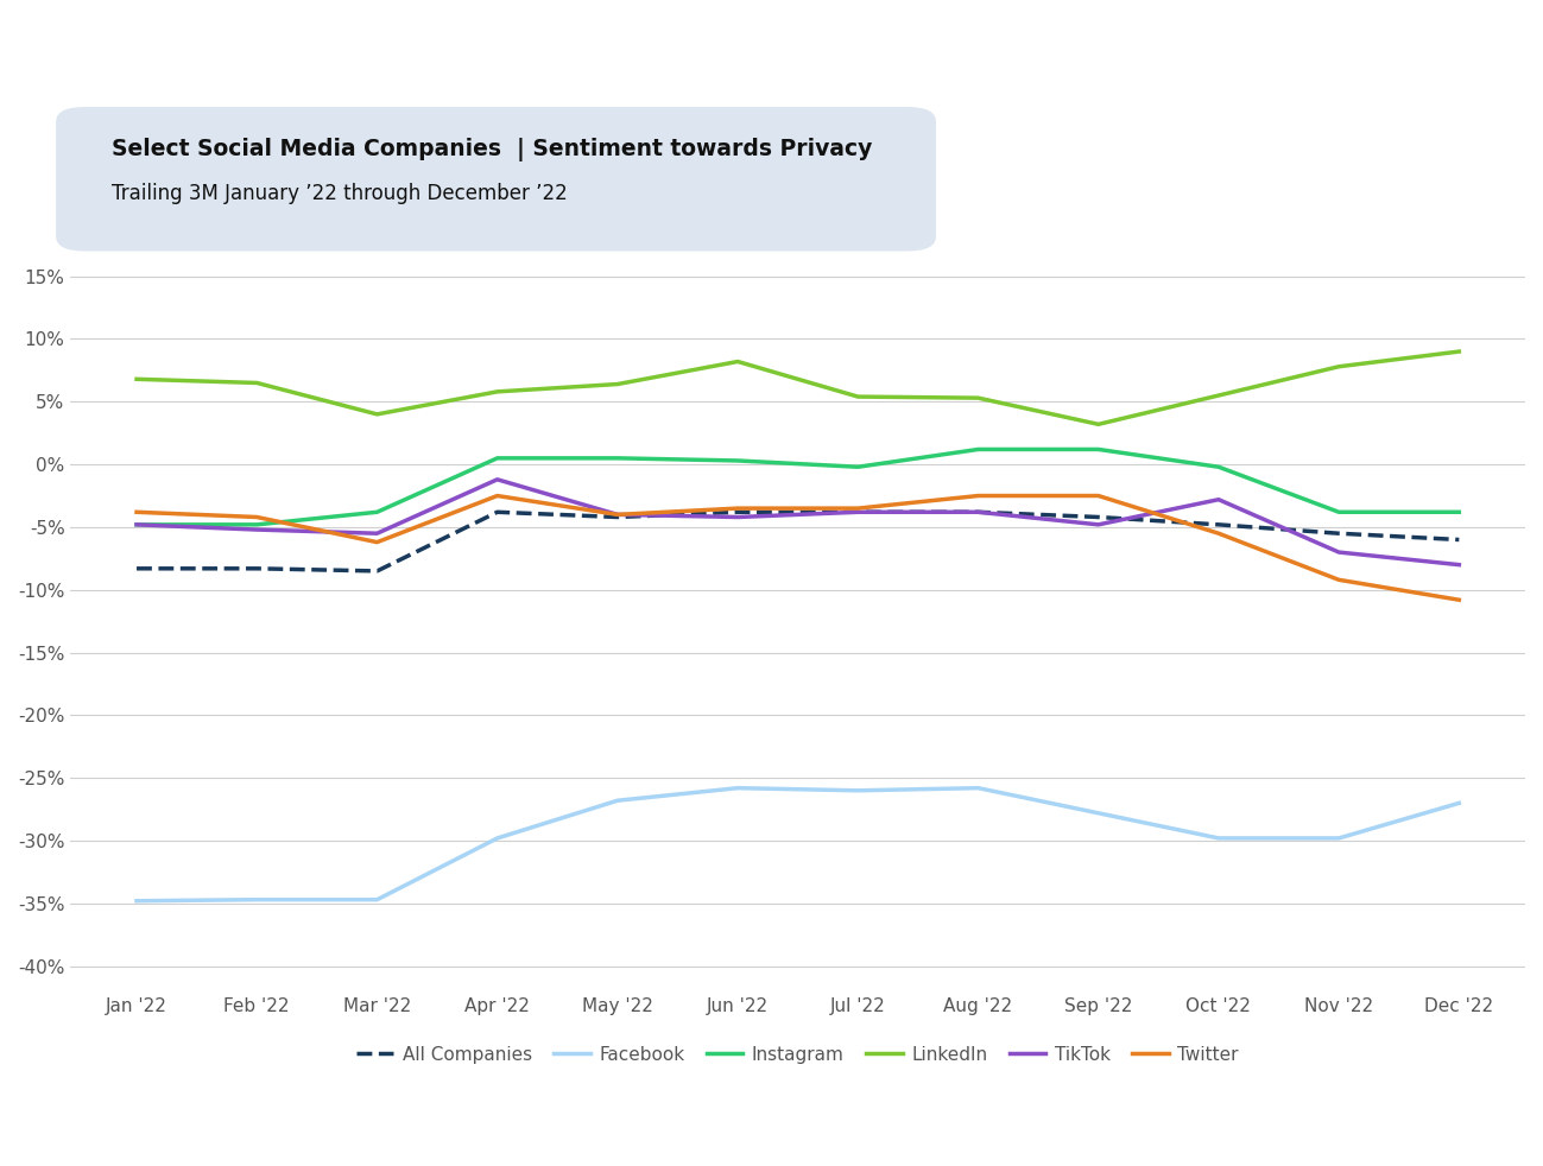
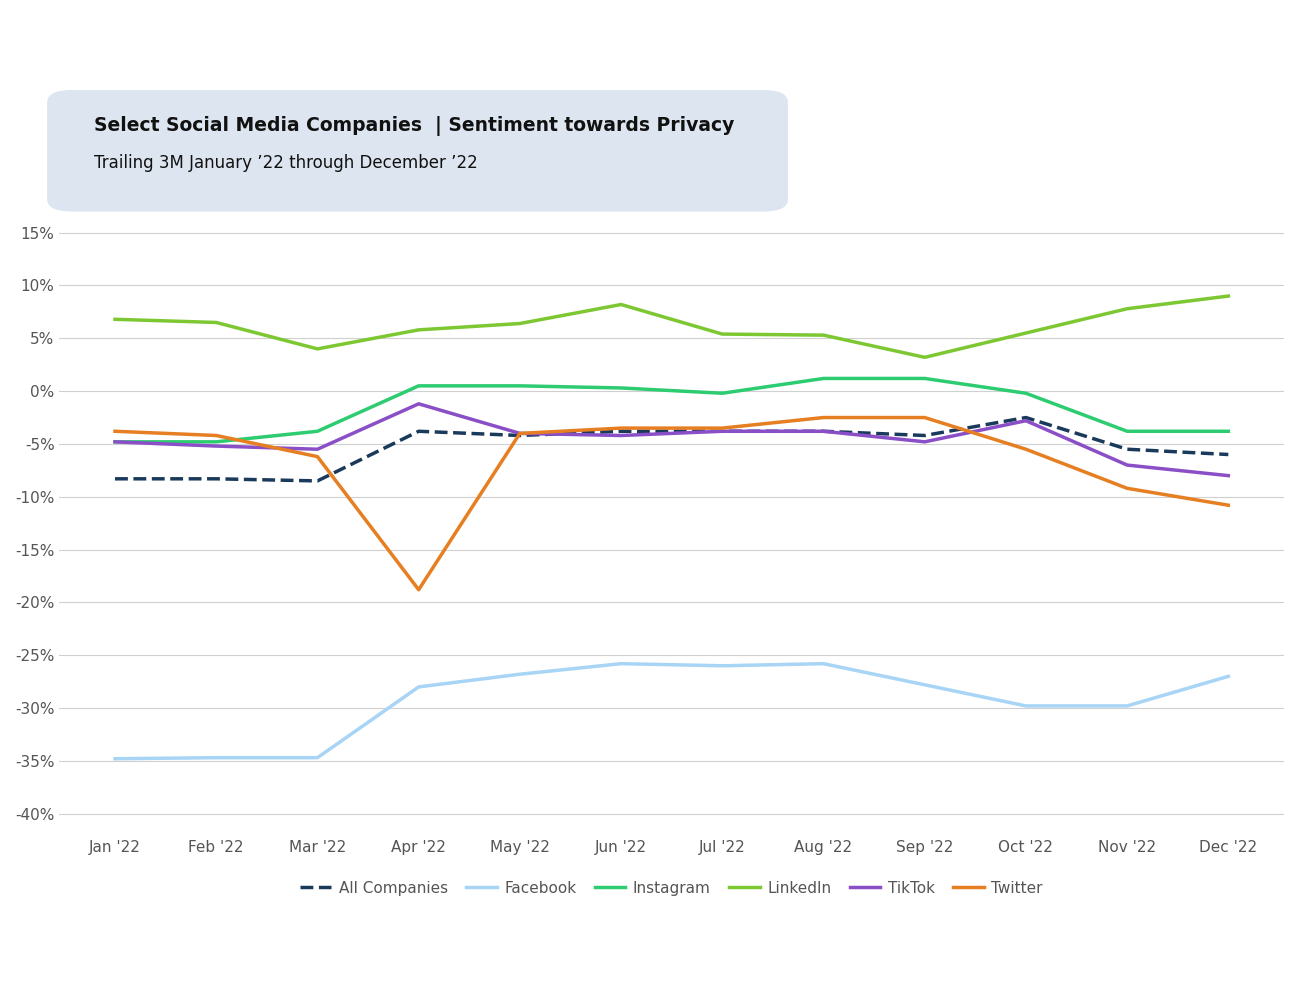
Facebook/Apr '22: -29.8% -> -28.0%
Twitter/Apr '22: -2.5% -> -18.8%
All Companies/Oct '22: -4.8% -> -2.5%
